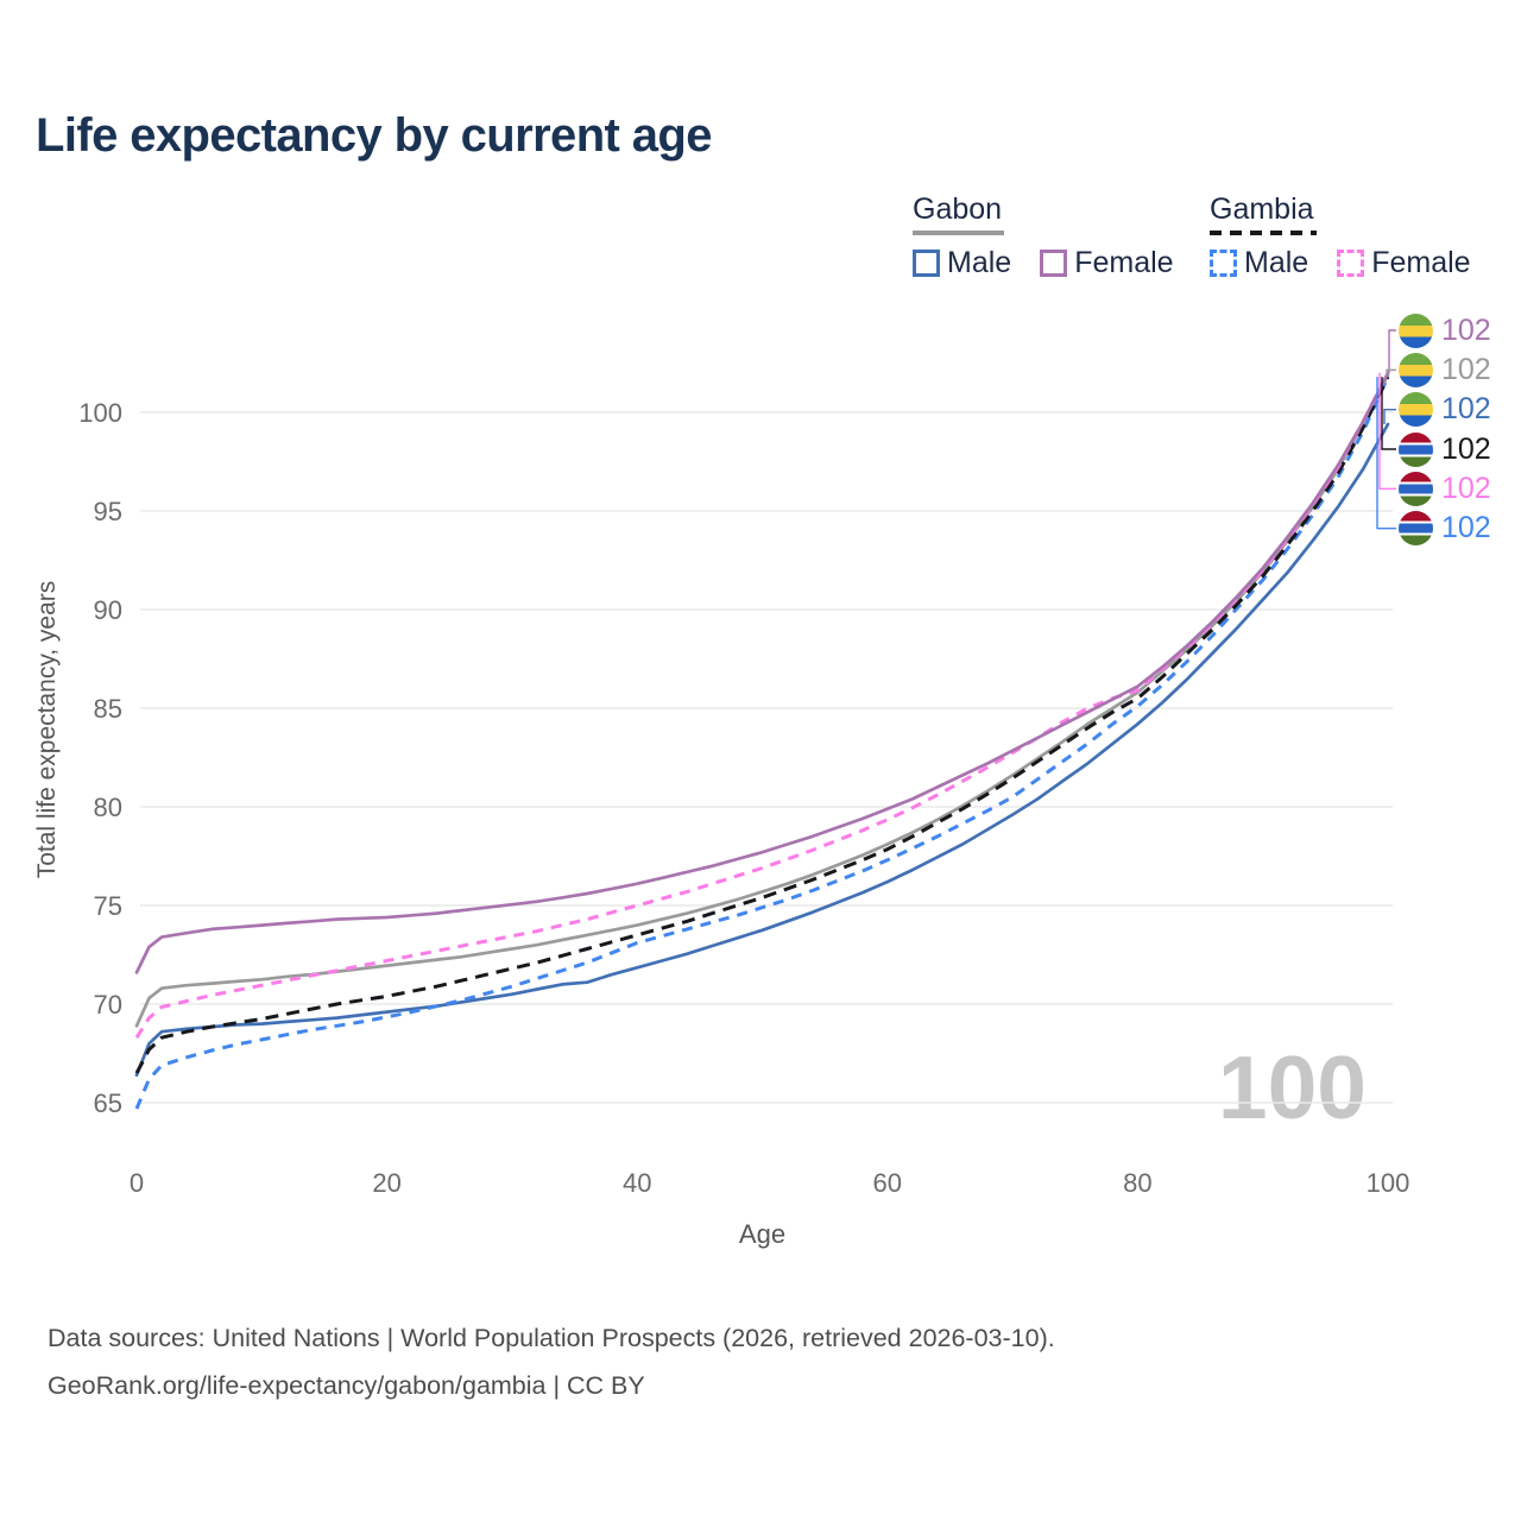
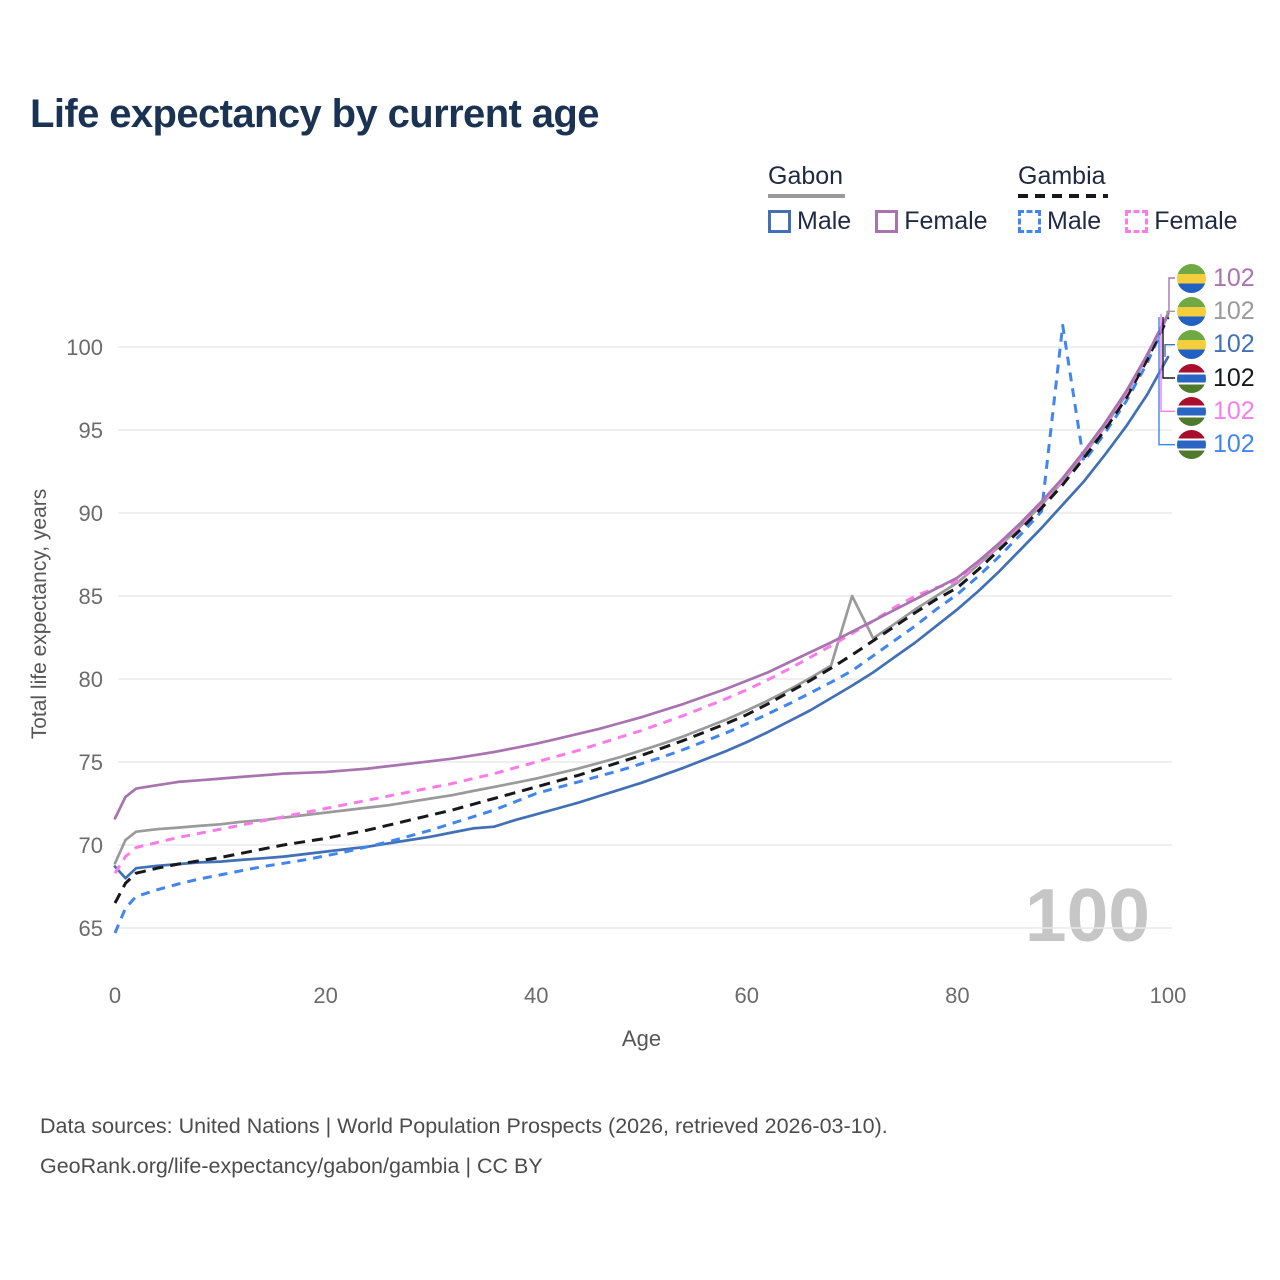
Gabon Male/0: 66.4 -> 68.7
Gabon/70: 81.6 -> 85.0
Gambia Male/90: 91.5 -> 101.3
